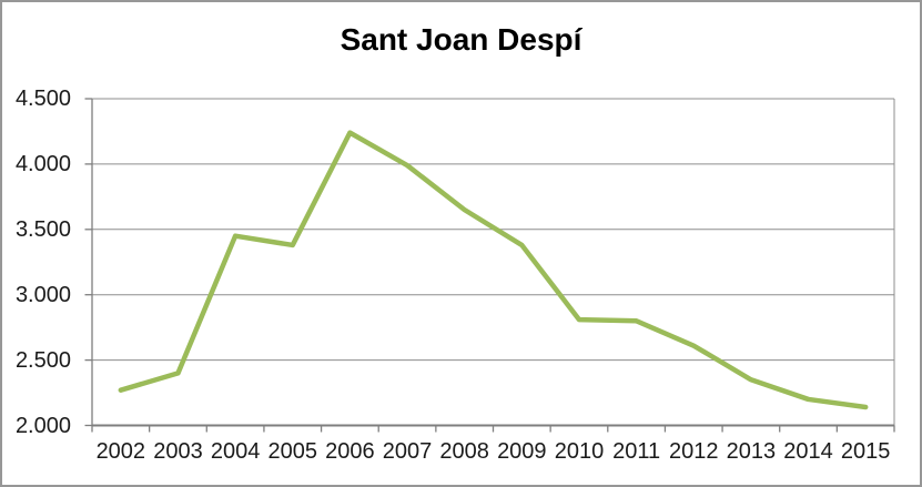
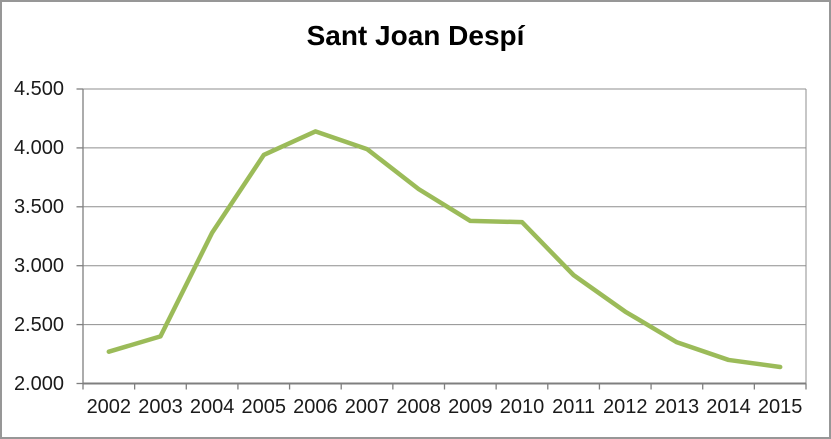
2004: 3450 -> 3280
2005: 3380 -> 3940
2006: 4240 -> 4140
2010: 2810 -> 3370
2011: 2800 -> 2920
